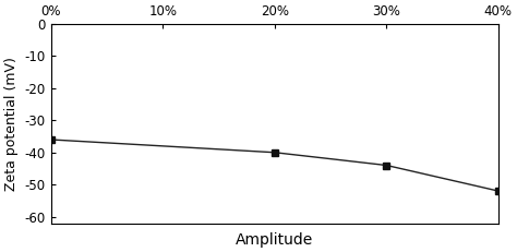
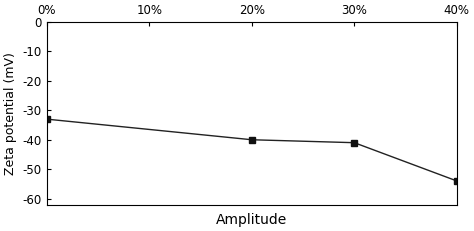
0%: -36 -> -33
30%: -44 -> -41
40%: -52 -> -54
